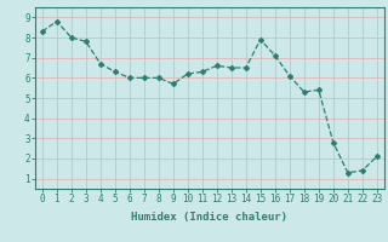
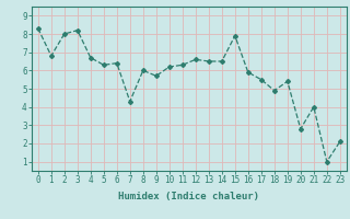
1: 8.8 -> 6.8
3: 7.8 -> 8.2
6: 6.0 -> 6.4
7: 6.0 -> 4.3
16: 7.1 -> 5.9
17: 6.1 -> 5.5
18: 5.3 -> 4.9
21: 1.3 -> 4.0
22: 1.4 -> 1.0
